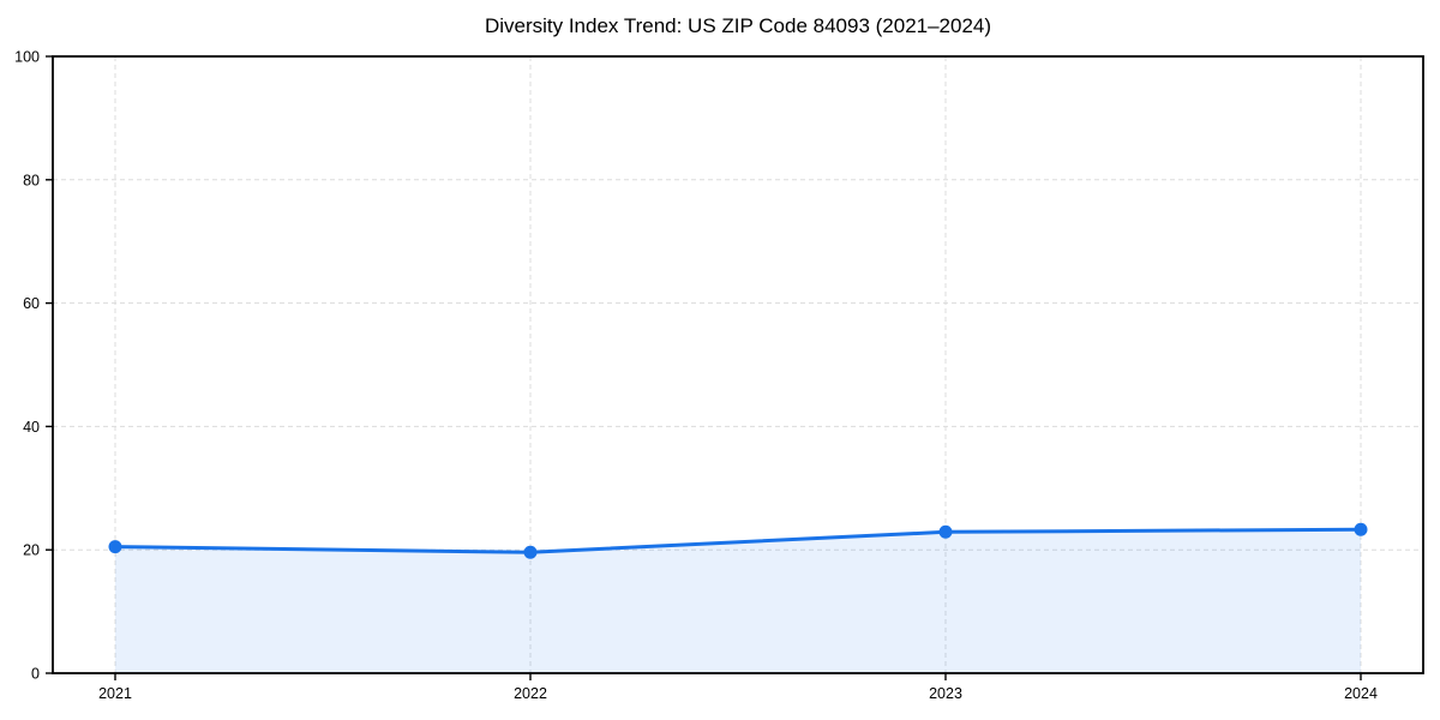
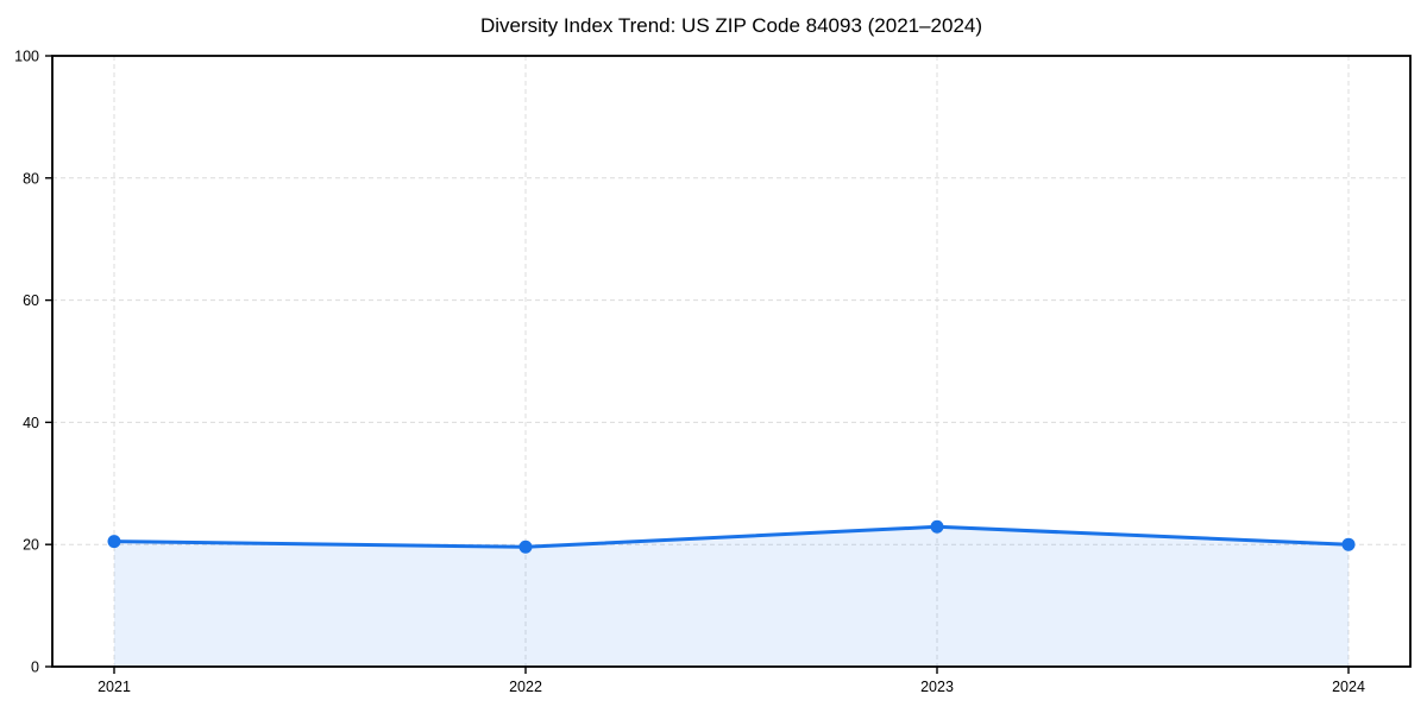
2024: 23 -> 20
